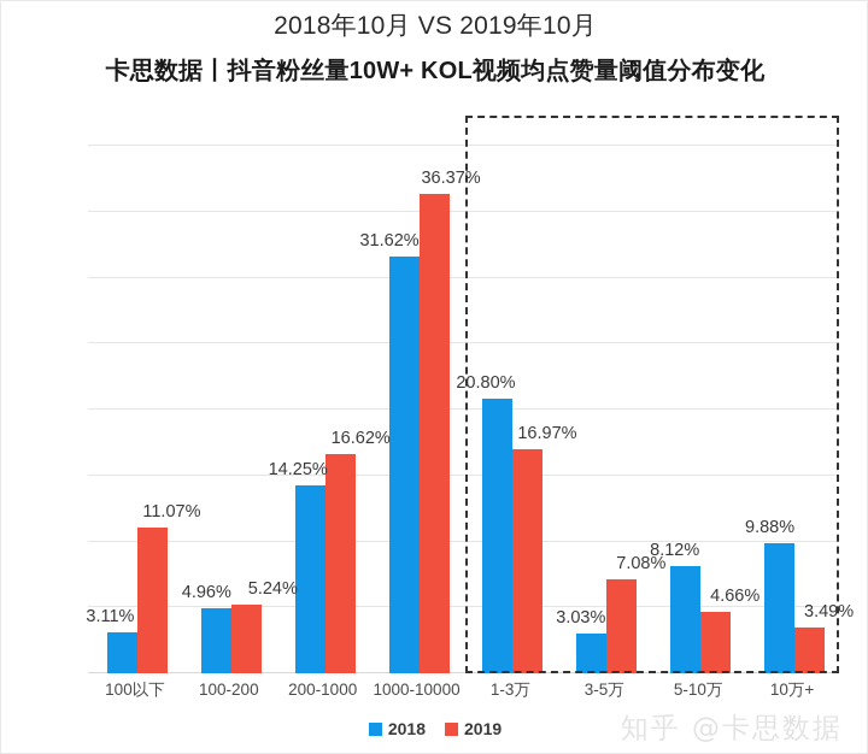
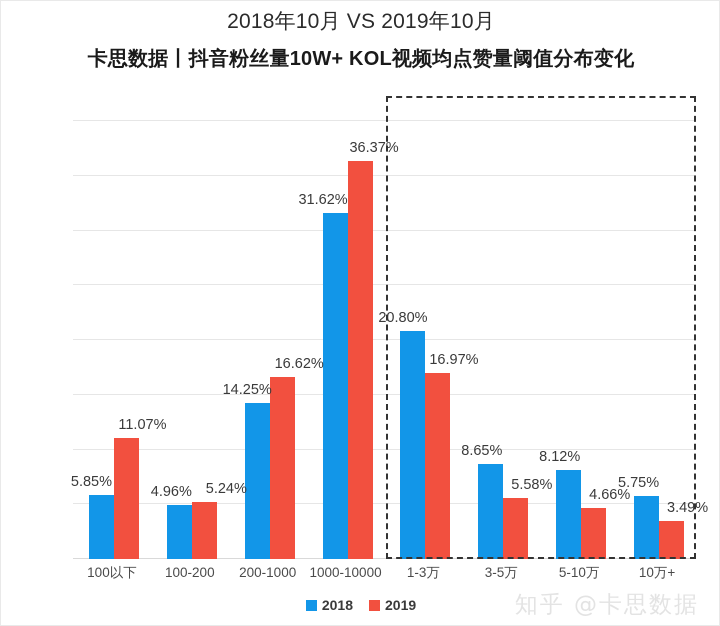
2018/100以下: 3.11% -> 5.85%
2018/3-5万: 3.03% -> 8.65%
2019/3-5万: 7.08% -> 5.58%
2018/10万+: 9.88% -> 5.75%
